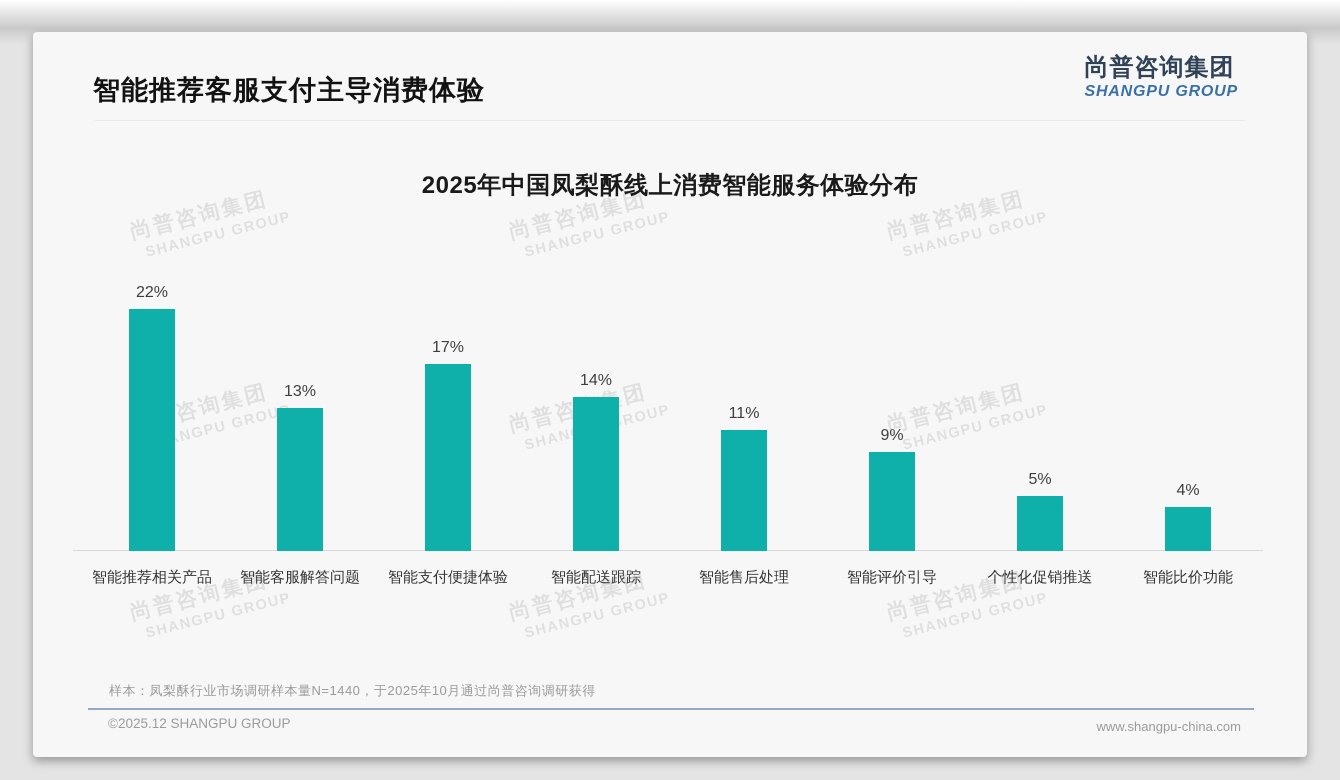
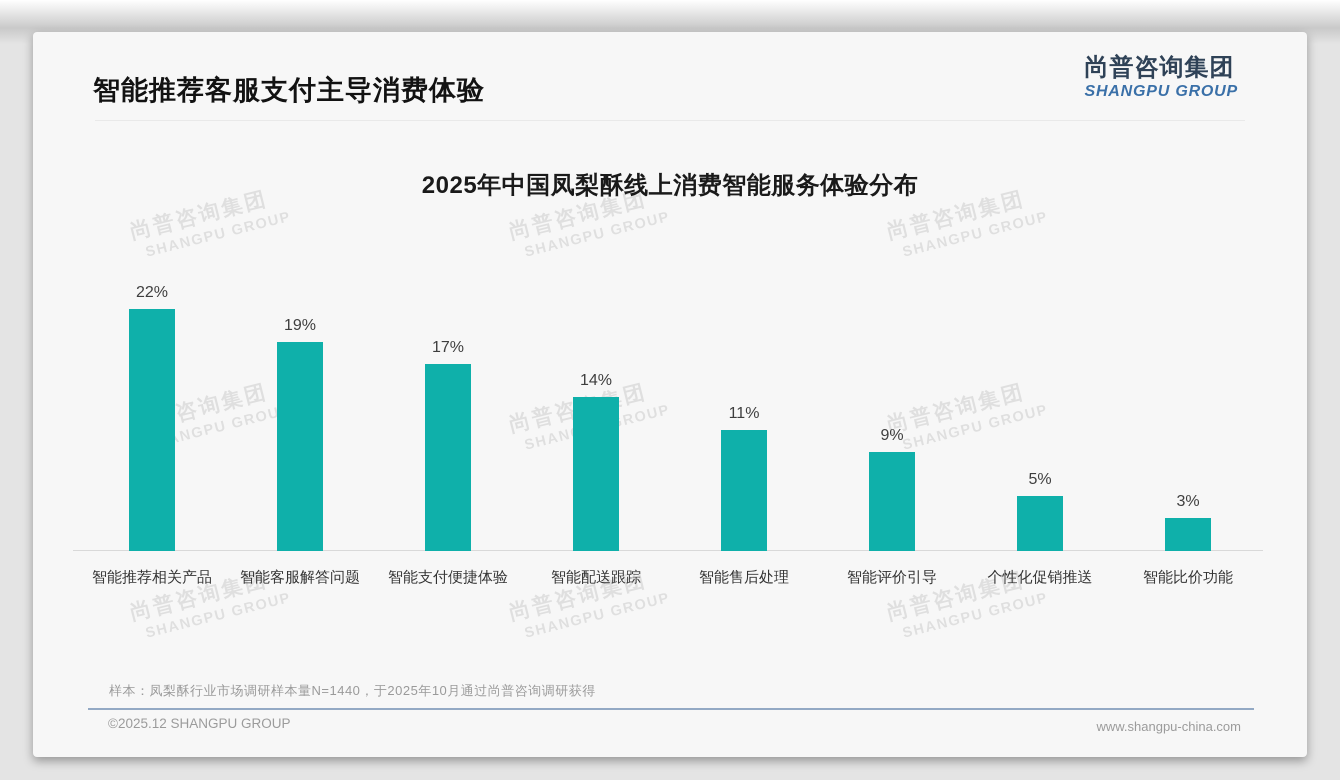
智能客服解答问题: 13% -> 19%
智能比价功能: 4% -> 3%
